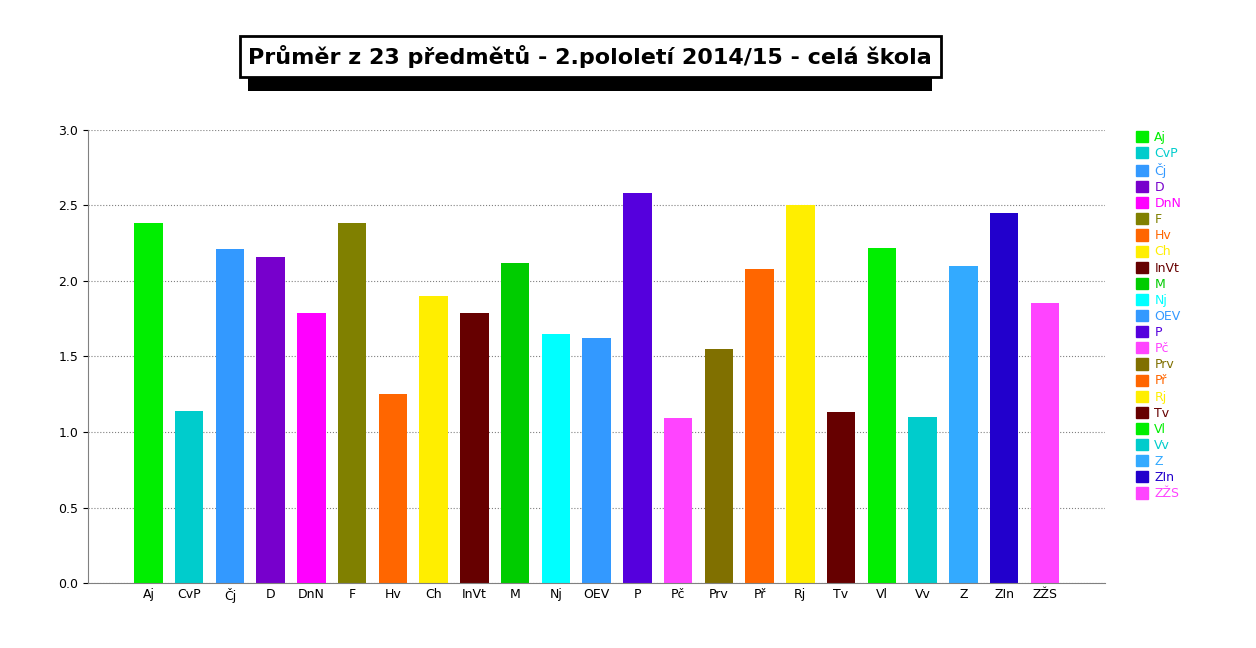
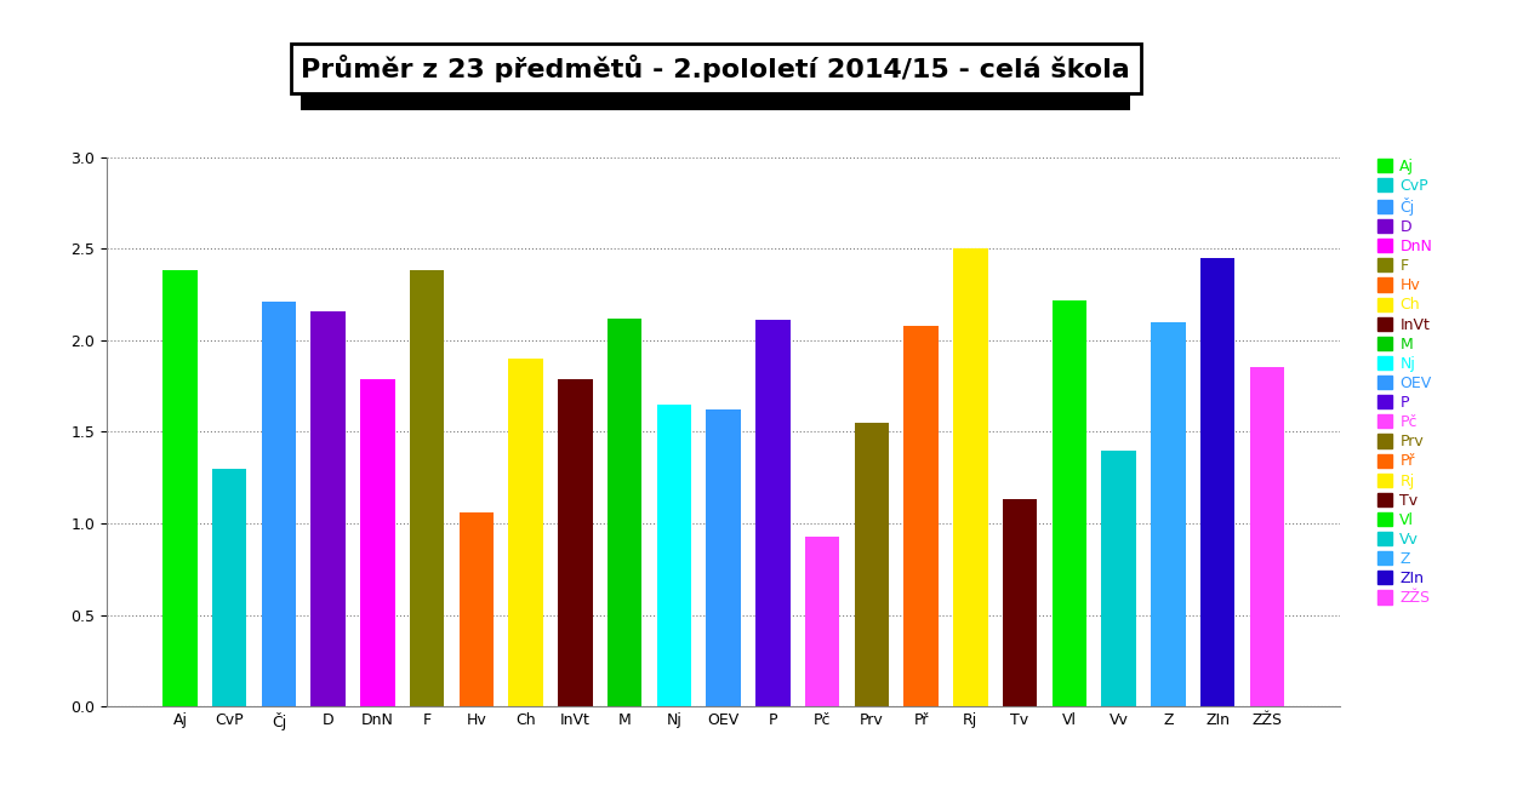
CvP: 1.14 -> 1.30
Hv: 1.25 -> 1.06
P: 2.58 -> 2.11
Pč: 1.09 -> 0.93
Vv: 1.10 -> 1.40
